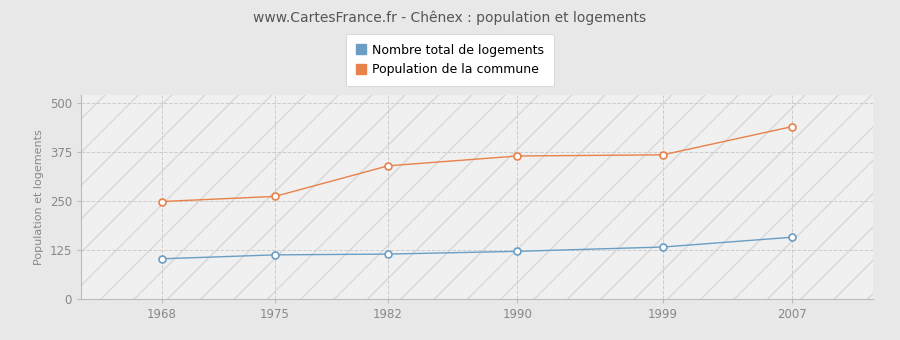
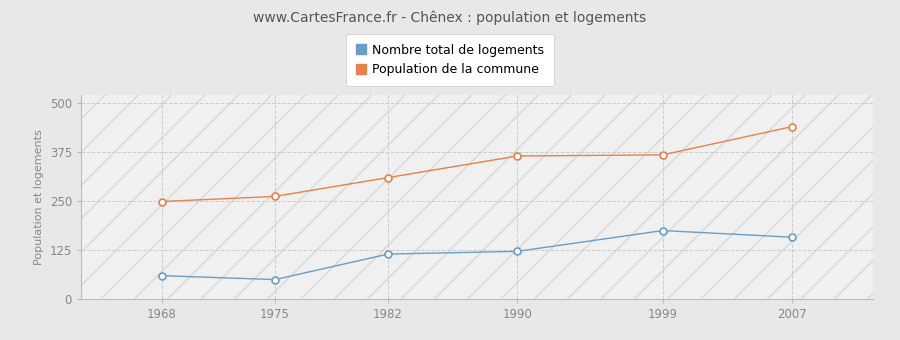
Nombre total de logements/1968: 103 -> 60
Nombre total de logements/1975: 113 -> 50
Population de la commune/1982: 340 -> 310
Nombre total de logements/1999: 133 -> 175
